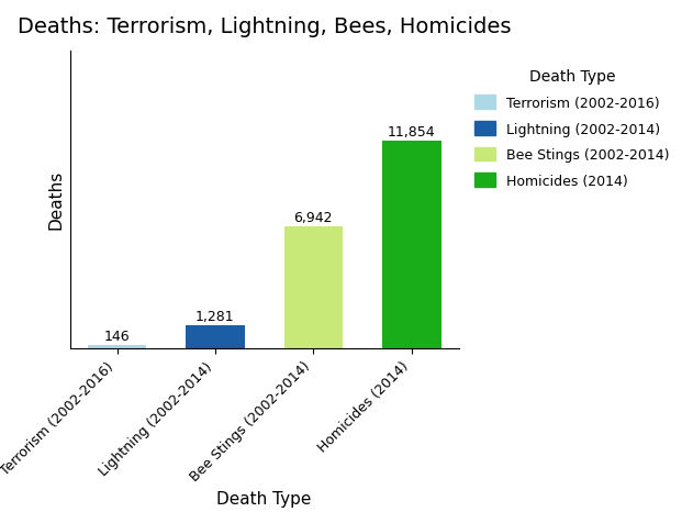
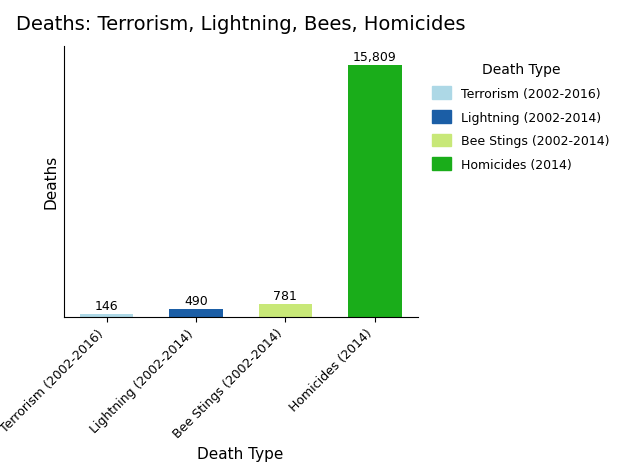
Lightning (2002-2014): 1,281 -> 490
Bee Stings (2002-2014): 6,942 -> 781
Homicides (2014): 11,854 -> 15,809
